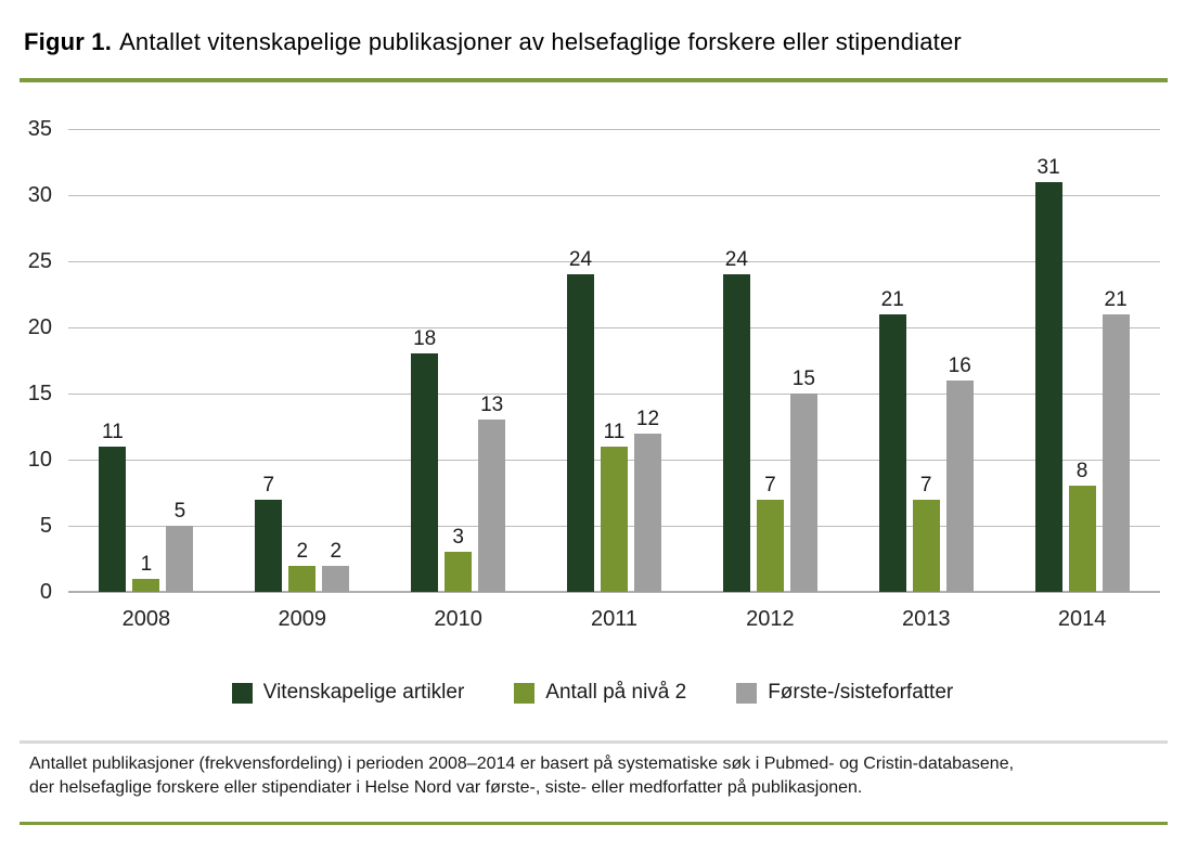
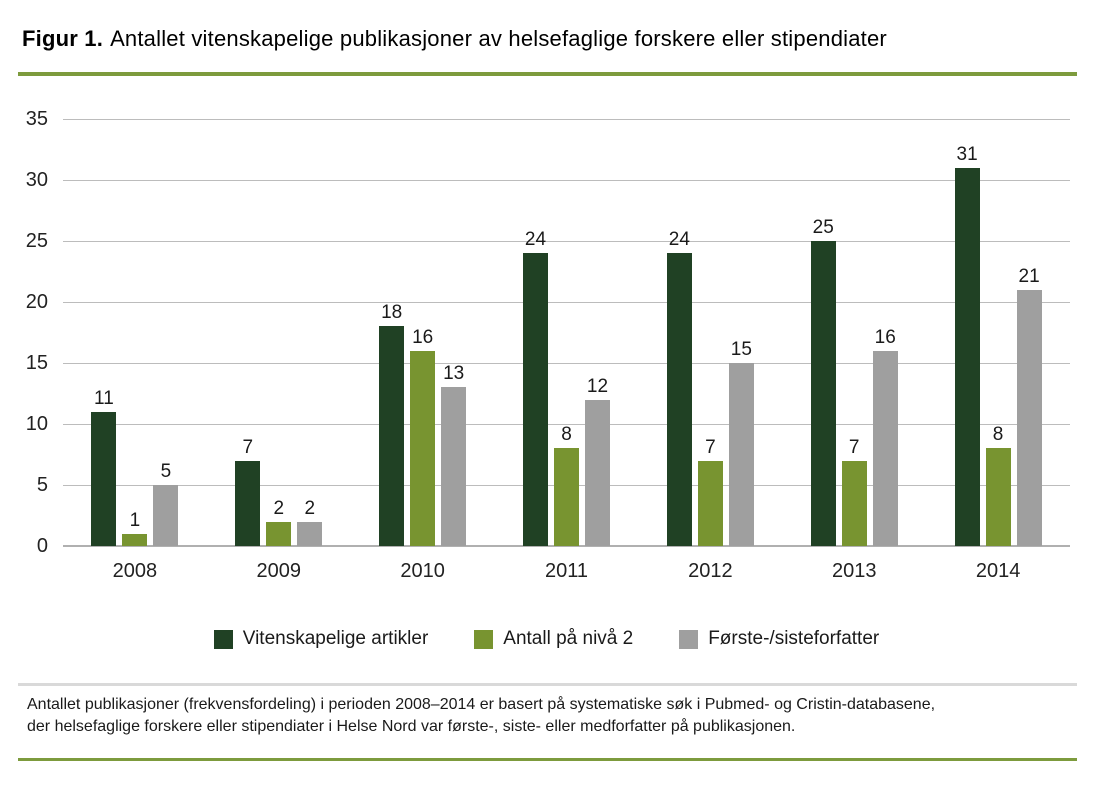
Antall på nivå 2/2010: 3 -> 16
Antall på nivå 2/2011: 11 -> 8
Vitenskapelige artikler/2013: 21 -> 25
